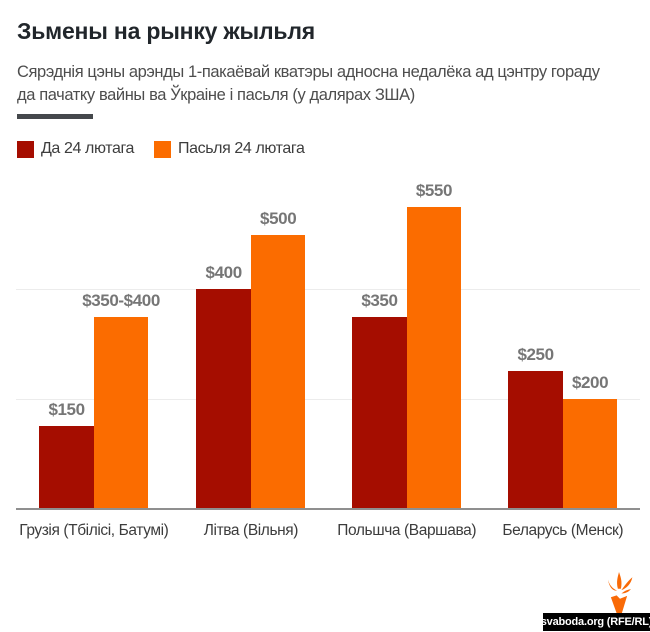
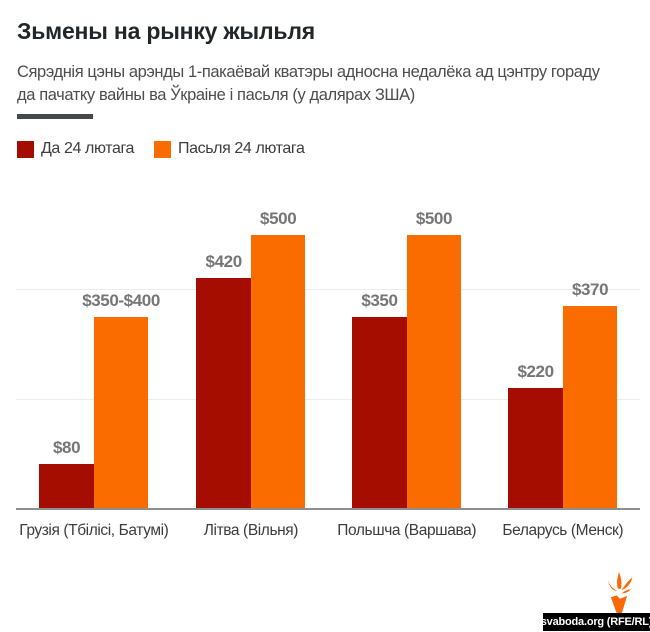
Да 24 лютага/Грузія (Тбілісі, Батумі): $150 -> $80
Да 24 лютага/Літва (Вільня): $400 -> $420
Пасьля 24 лютага/Польшча (Варшава): $550 -> $500
Да 24 лютага/Беларусь (Менск): $250 -> $220
Пасьля 24 лютага/Беларусь (Менск): $200 -> $370
